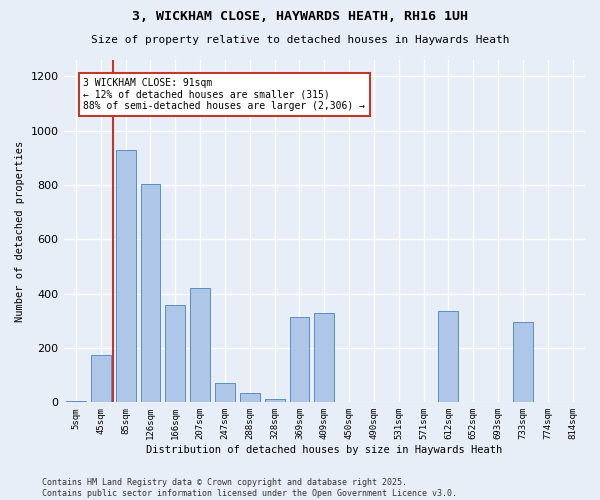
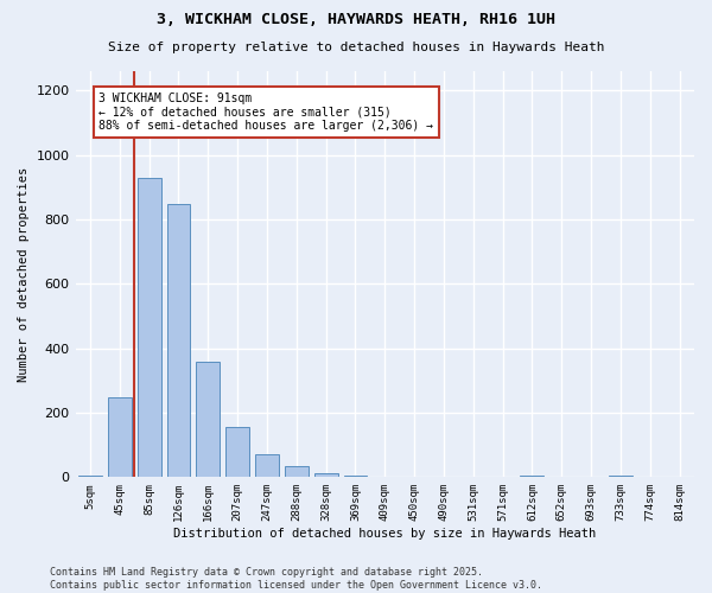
45sqm: 175 -> 248
126sqm: 805 -> 848
207sqm: 420 -> 157
369sqm: 315 -> 5
409sqm: 330 -> 2
612sqm: 335 -> 5
733sqm: 295 -> 5
